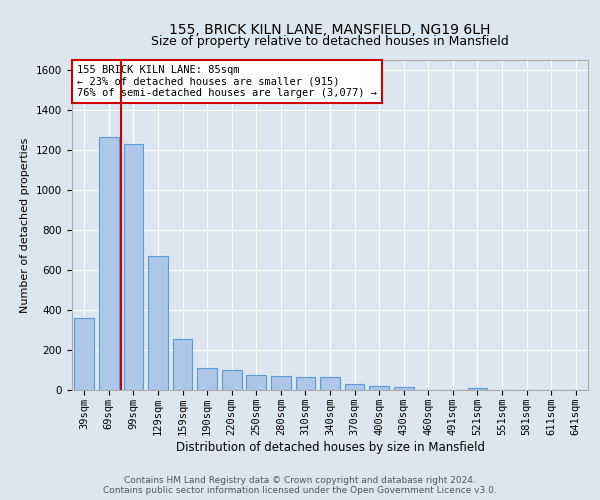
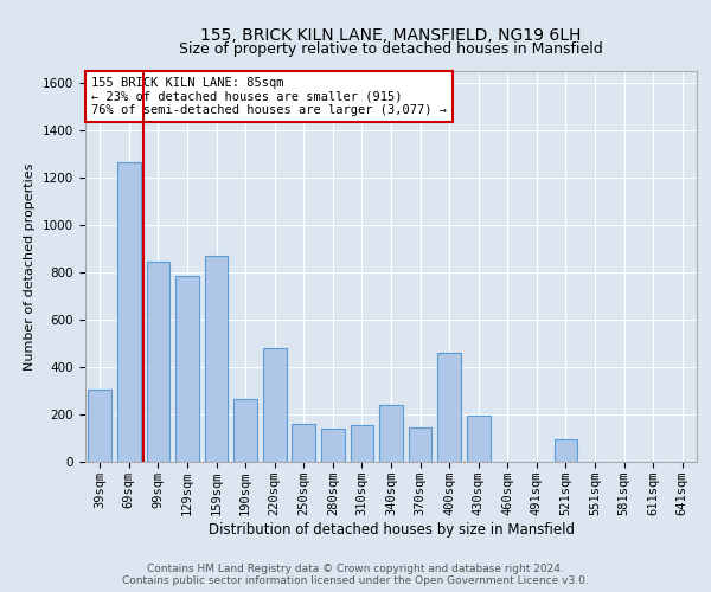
39sqm: 360 -> 305
99sqm: 1230 -> 845
129sqm: 670 -> 785
159sqm: 255 -> 870
190sqm: 110 -> 265
220sqm: 100 -> 480
250sqm: 75 -> 160
280sqm: 70 -> 140
310sqm: 65 -> 155
340sqm: 65 -> 240
370sqm: 30 -> 145
400sqm: 20 -> 460
430sqm: 15 -> 195
521sqm: 10 -> 95
